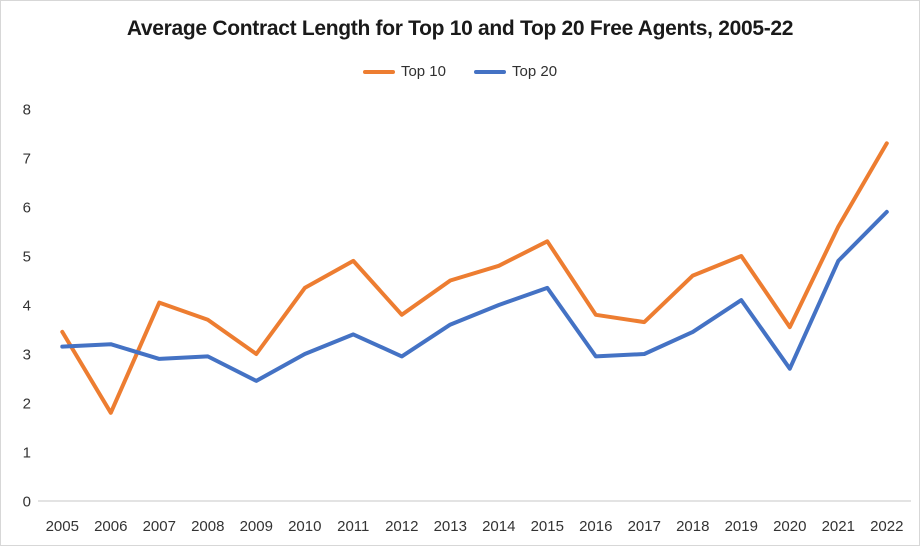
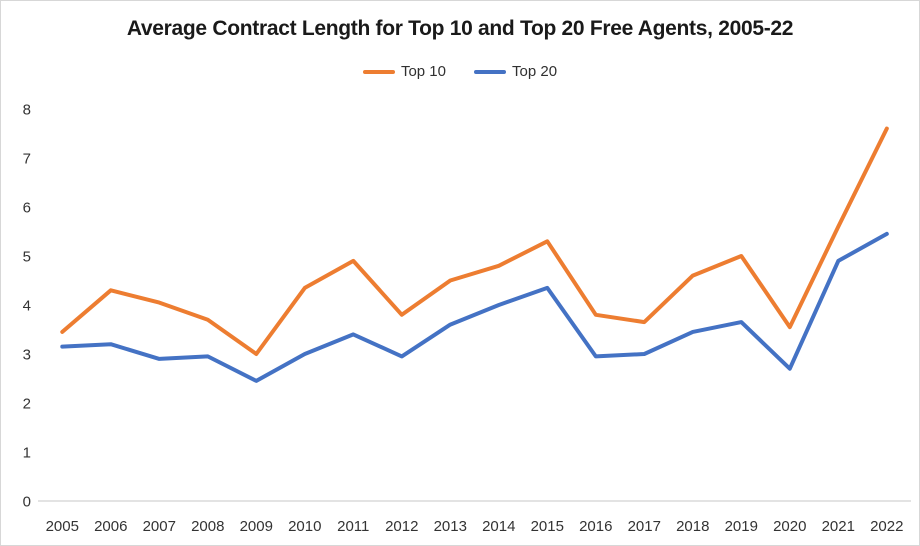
Top 10/2006: 1.8 -> 4.3
Top 20/2019: 4.1 -> 3.6
Top 10/2022: 7.3 -> 7.6
Top 20/2022: 5.9 -> 5.5
